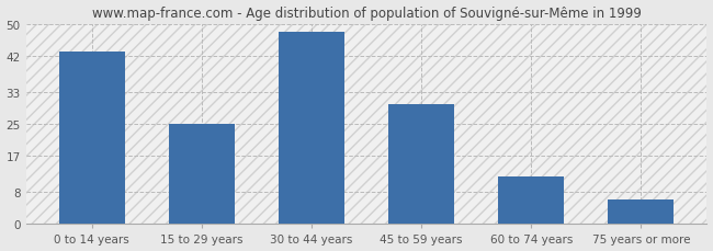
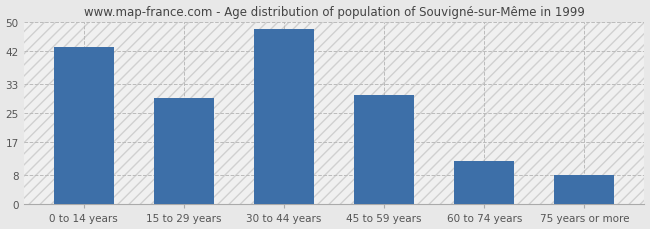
15 to 29 years: 25 -> 29
75 years or more: 6 -> 8
